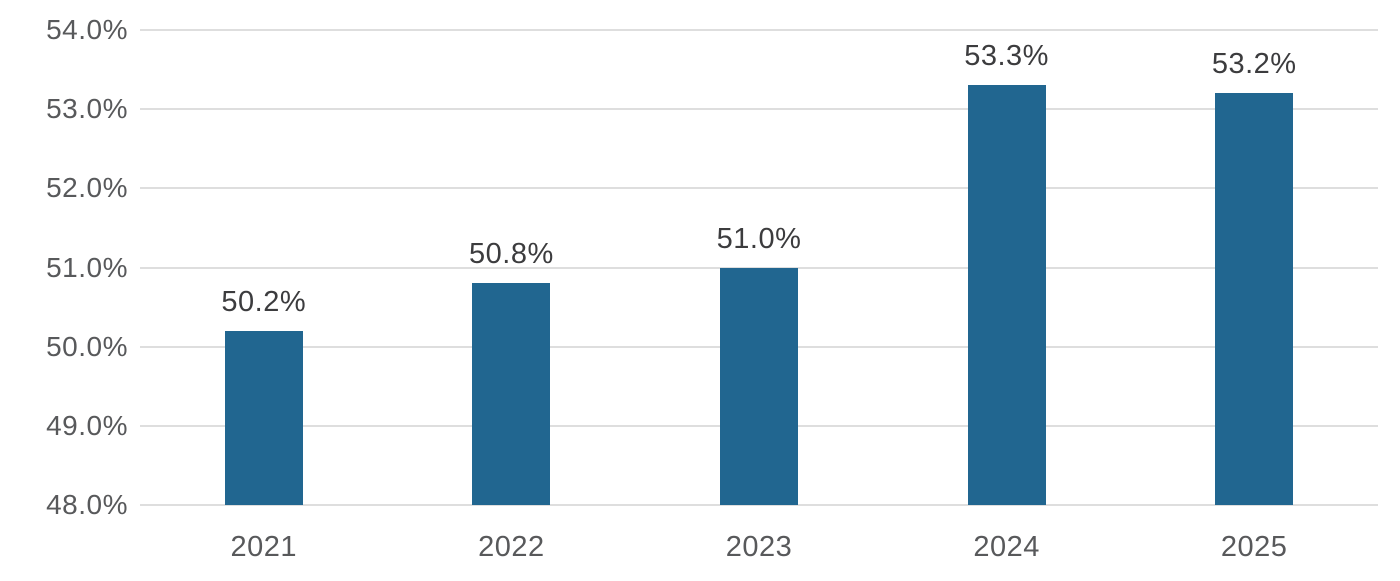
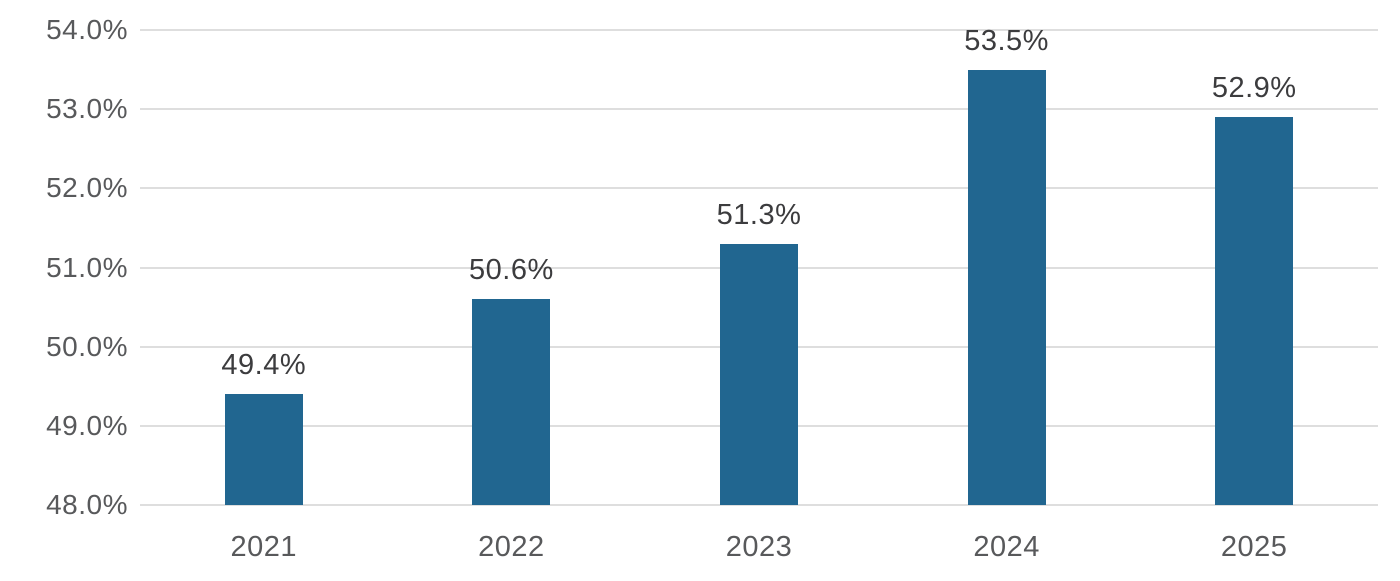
2021: 50.2% -> 49.4%
2022: 50.8% -> 50.6%
2023: 51.0% -> 51.3%
2024: 53.3% -> 53.5%
2025: 53.2% -> 52.9%
